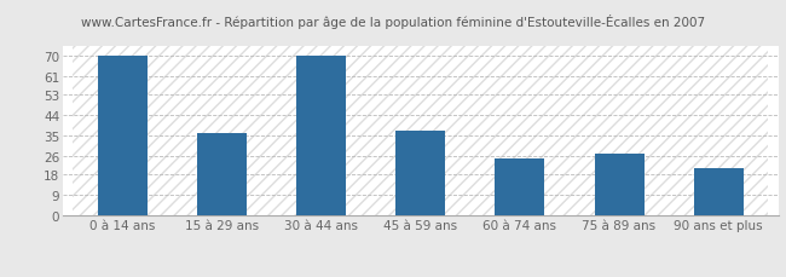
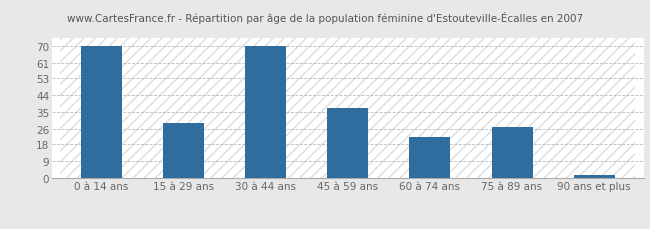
15 à 29 ans: 36 -> 29
60 à 74 ans: 25 -> 22
90 ans et plus: 21 -> 2
